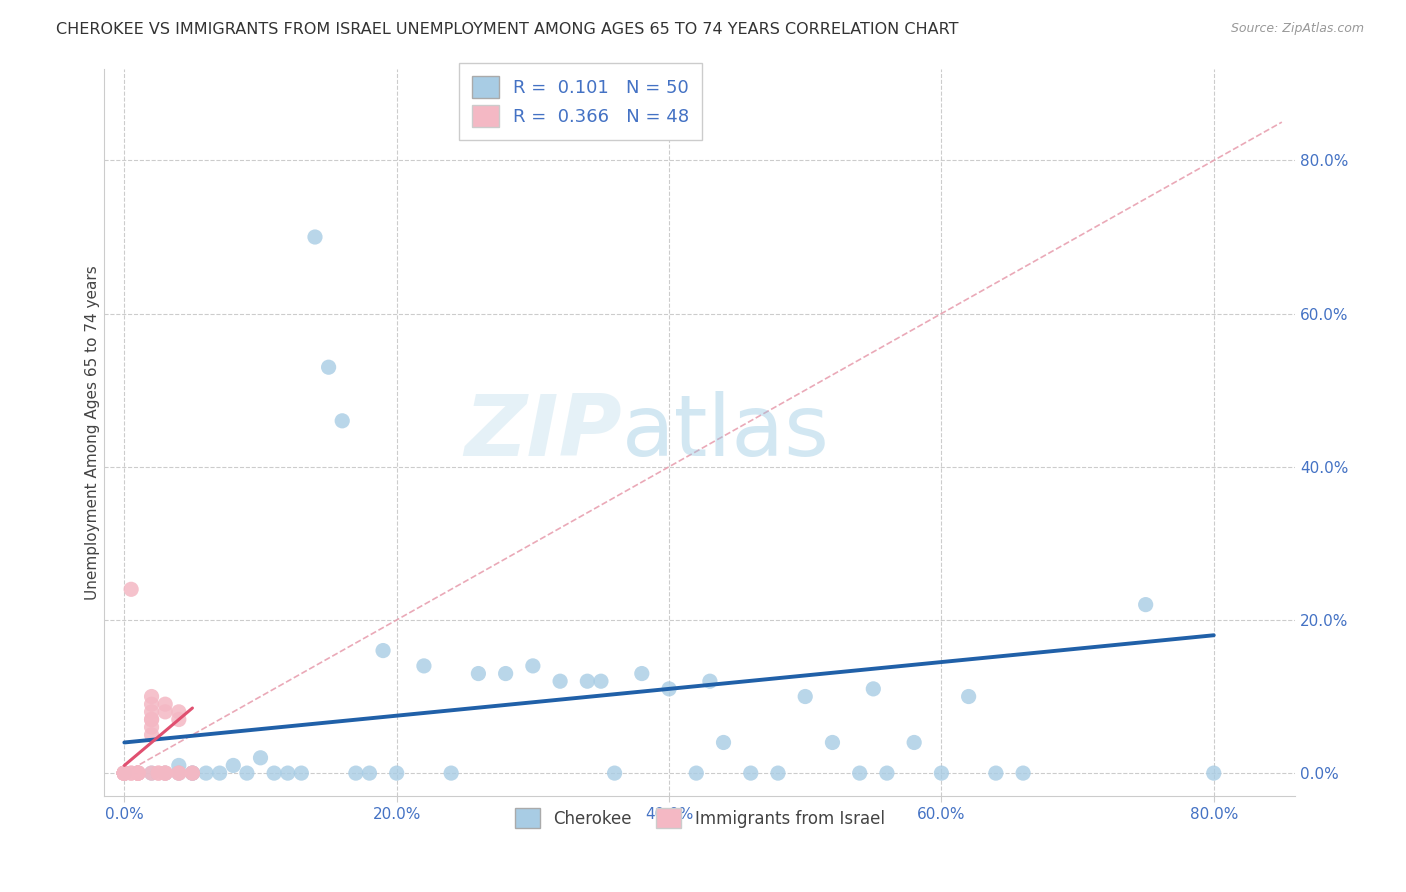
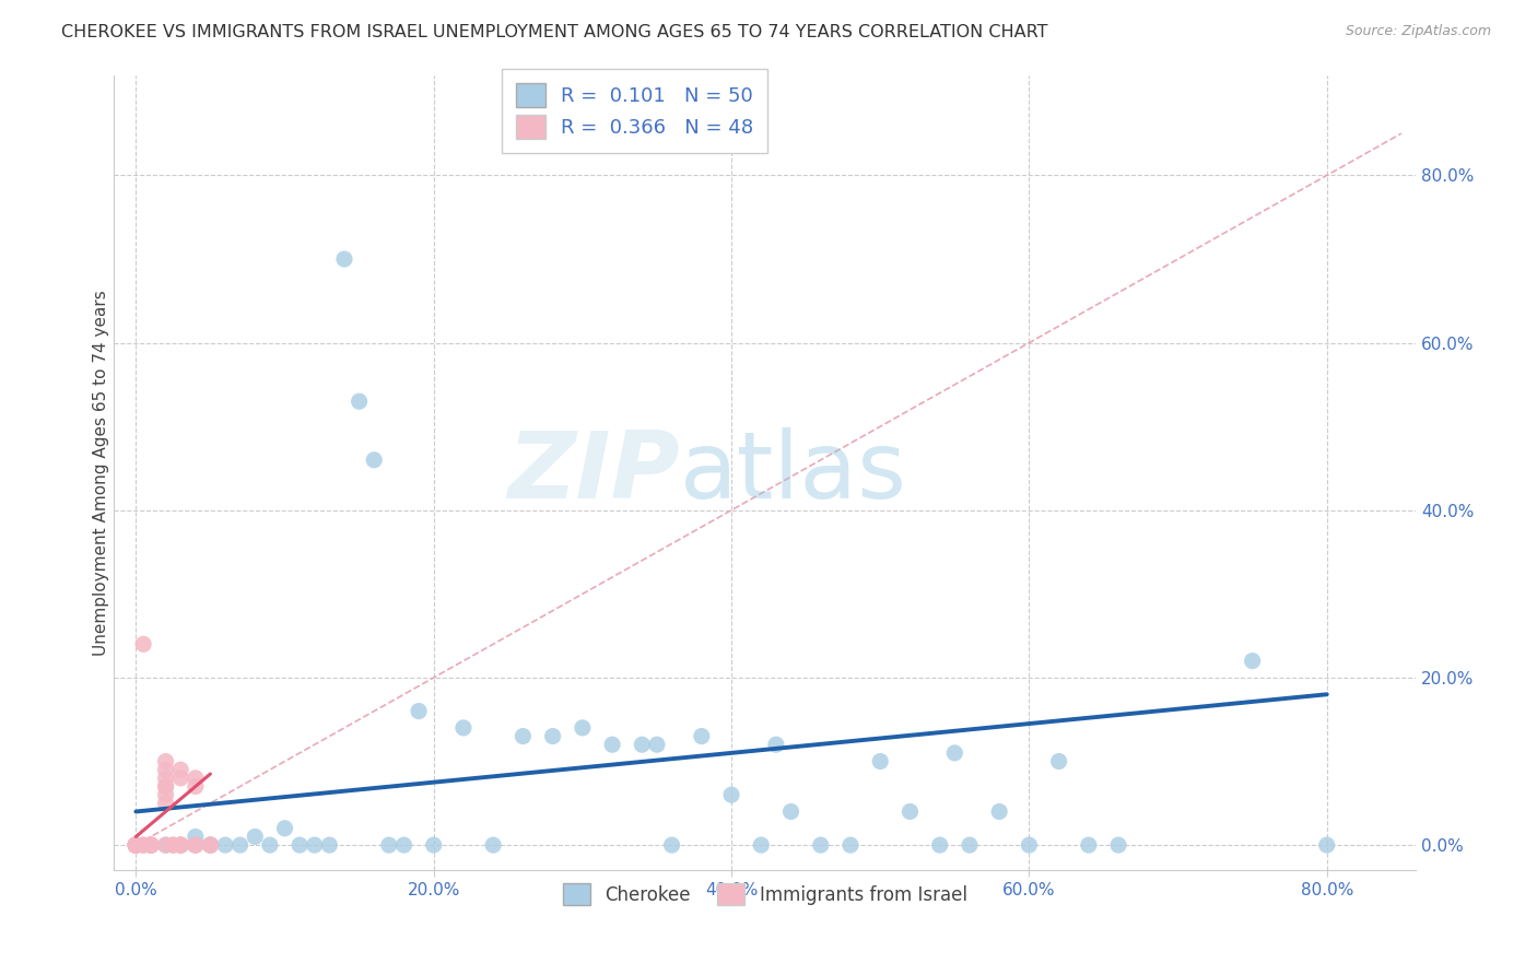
Cherokee/40.0%: 11% -> 6%
